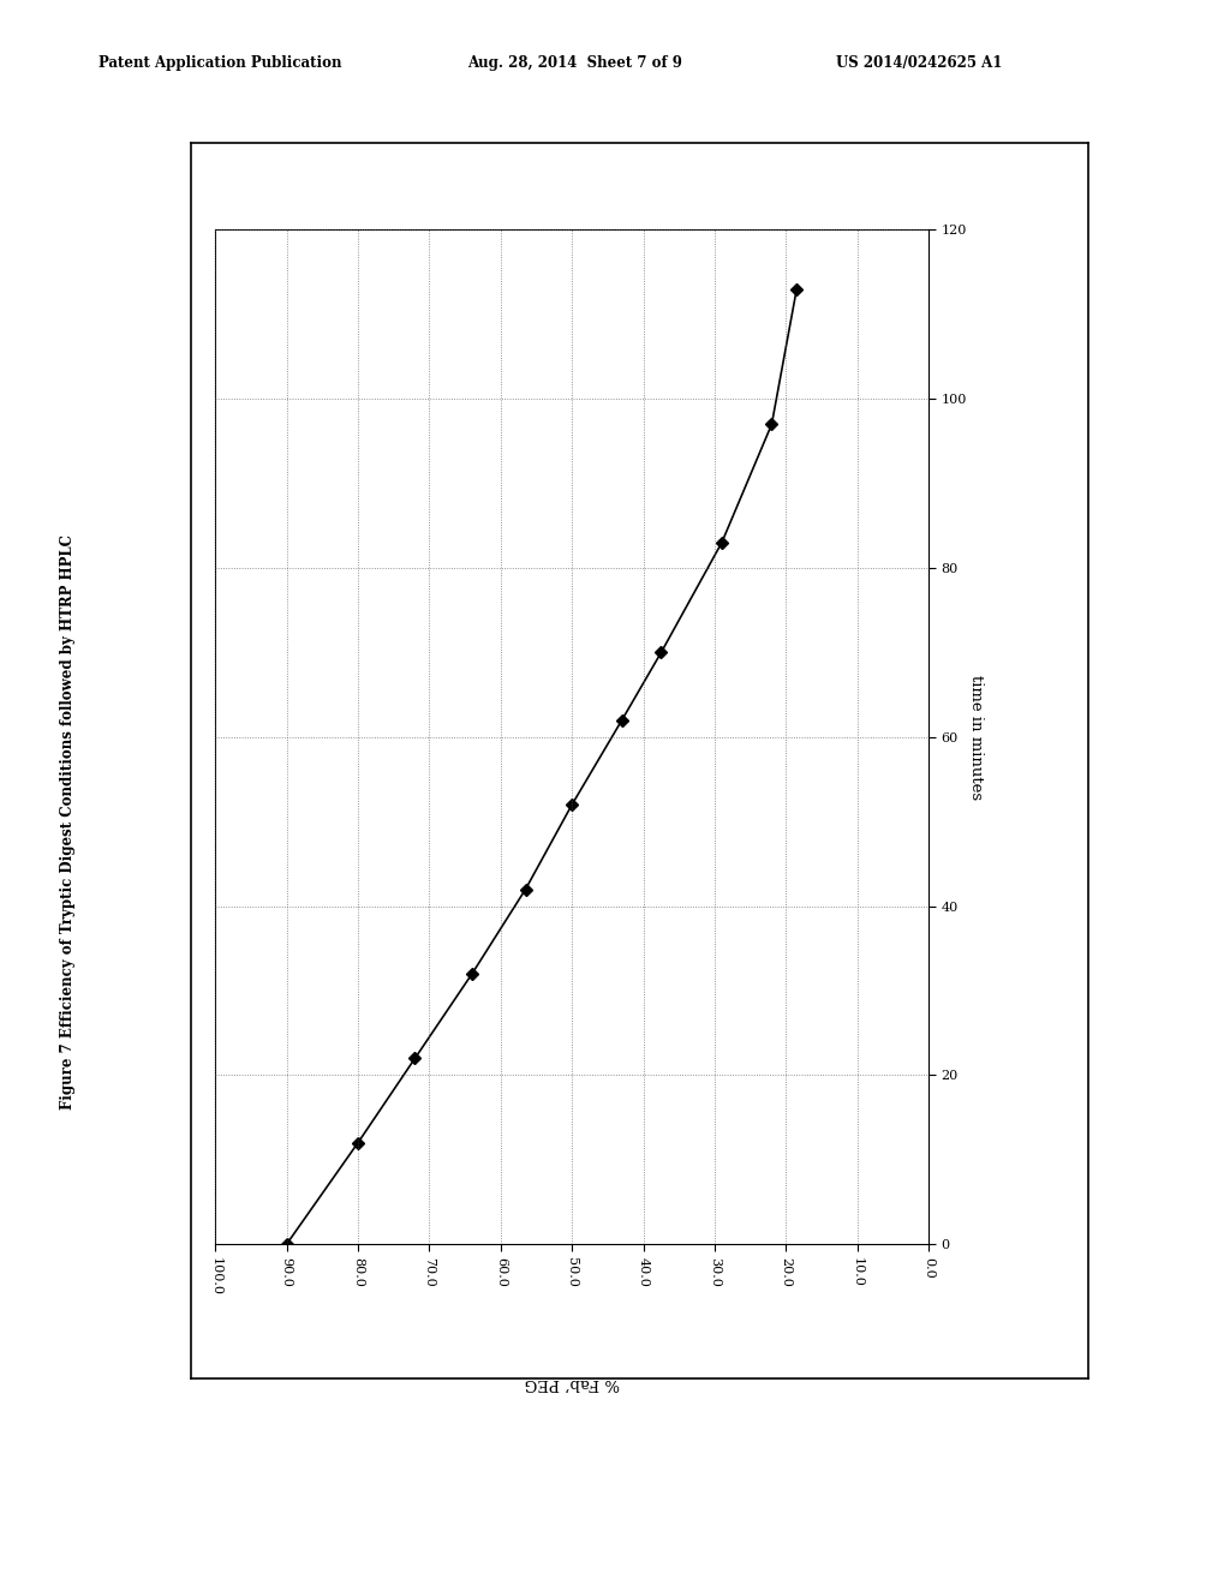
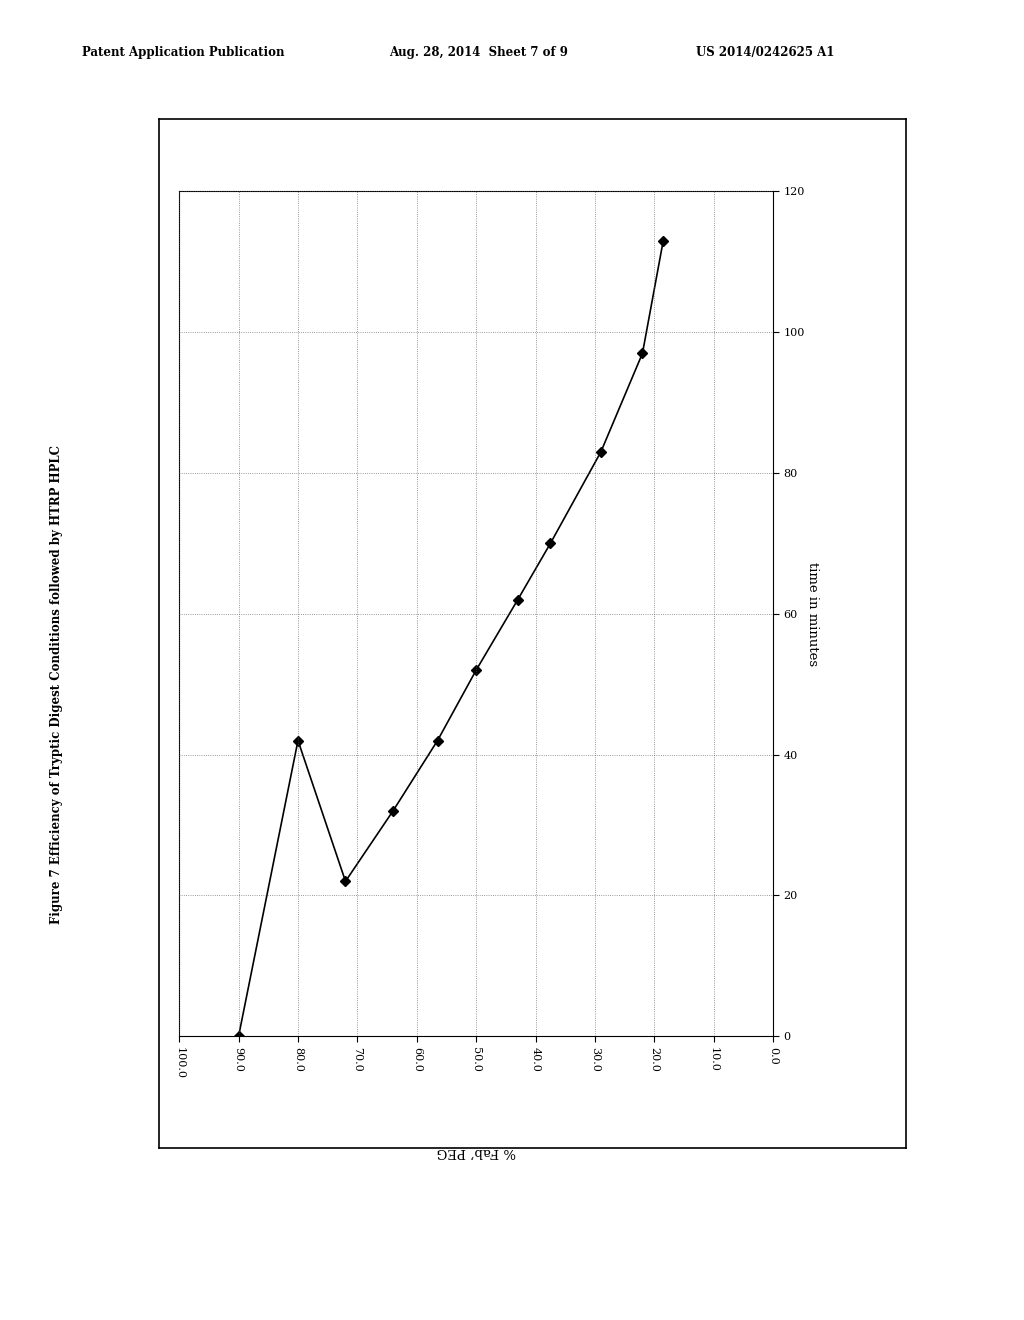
80.0: 12 -> 42
